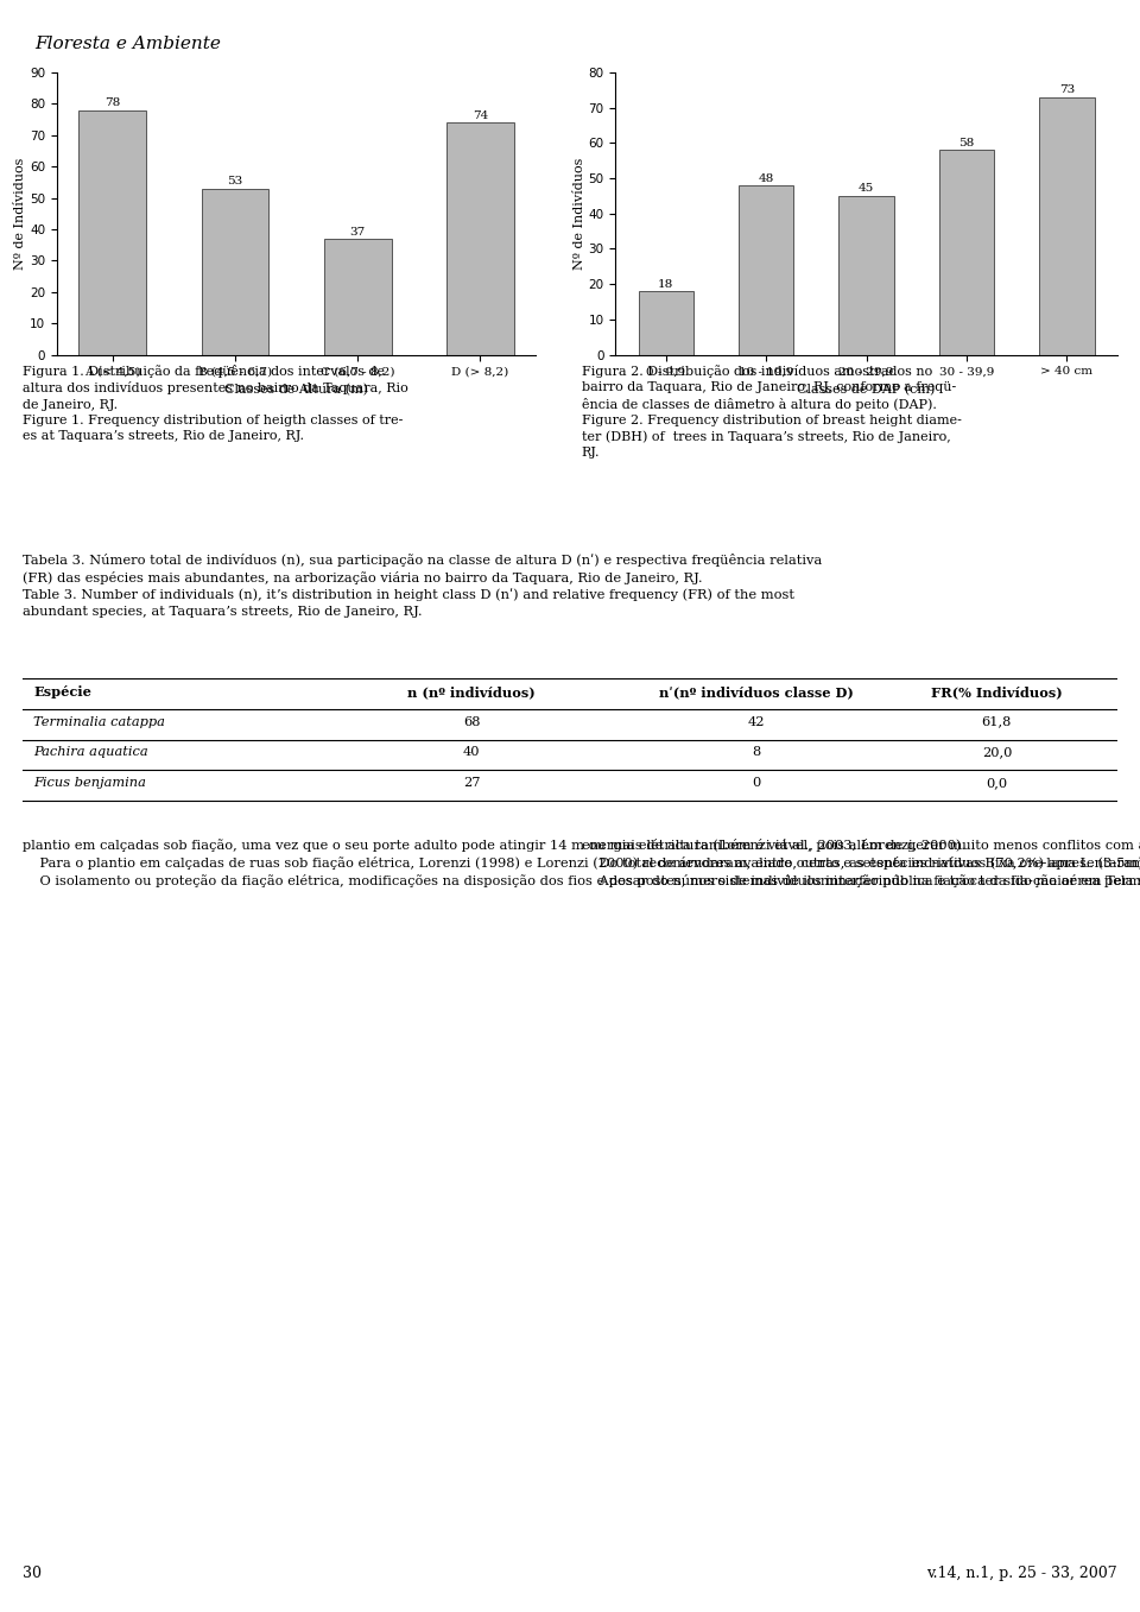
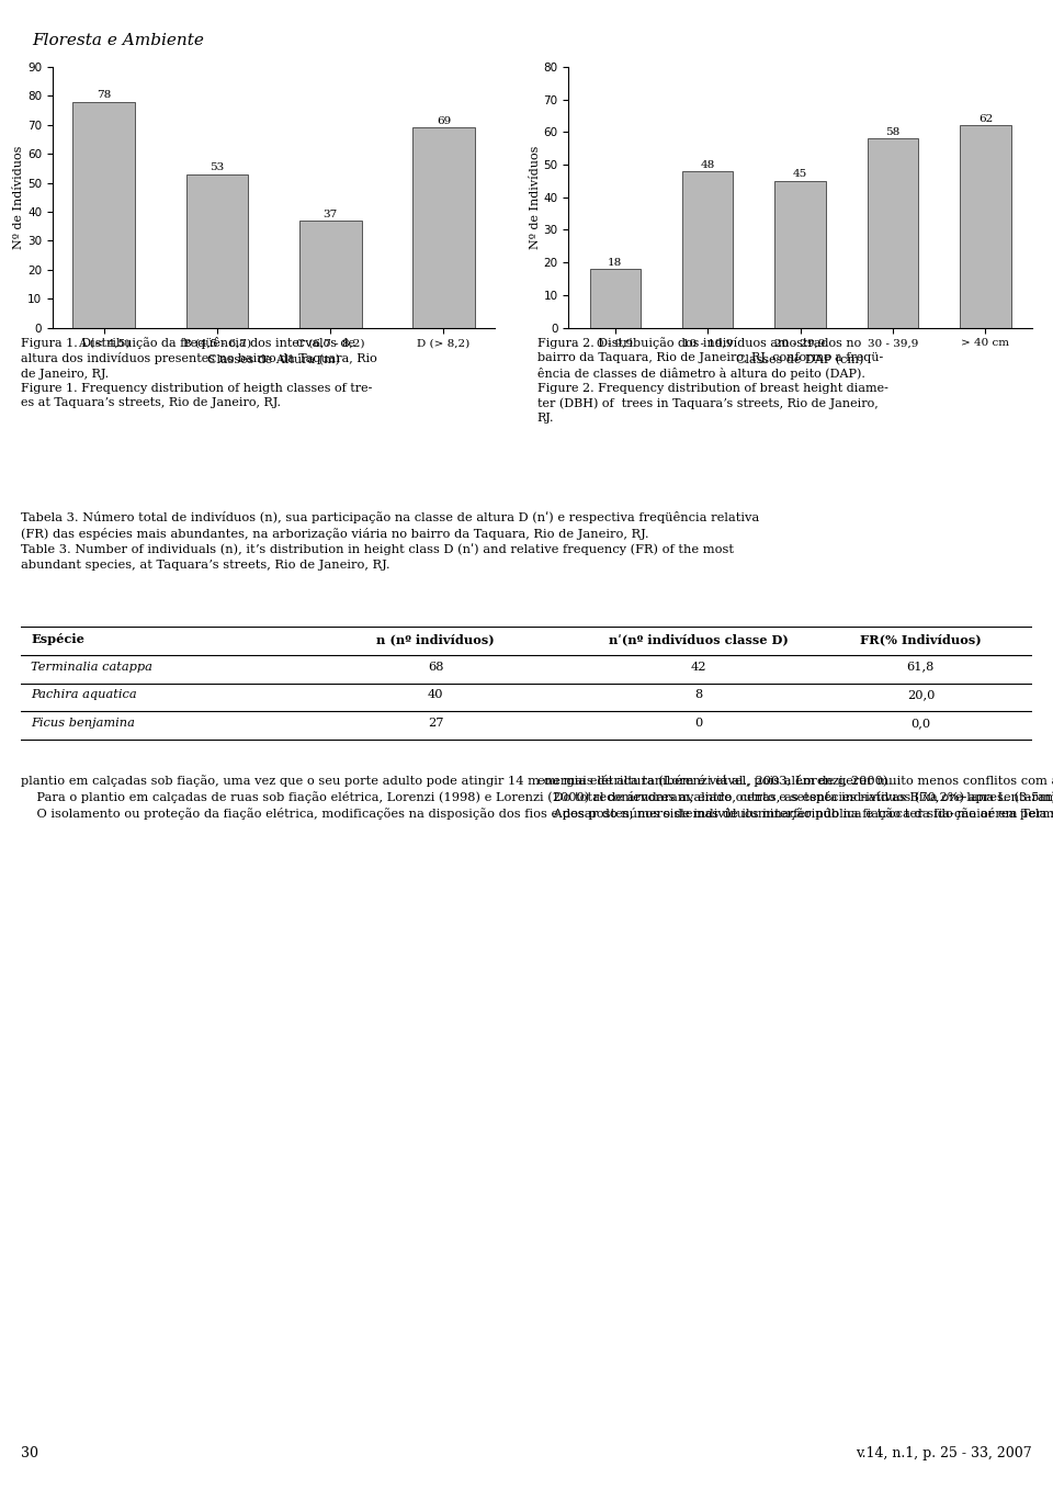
D (> 8,2): 74 -> 69
> 40 cm: 73 -> 62
